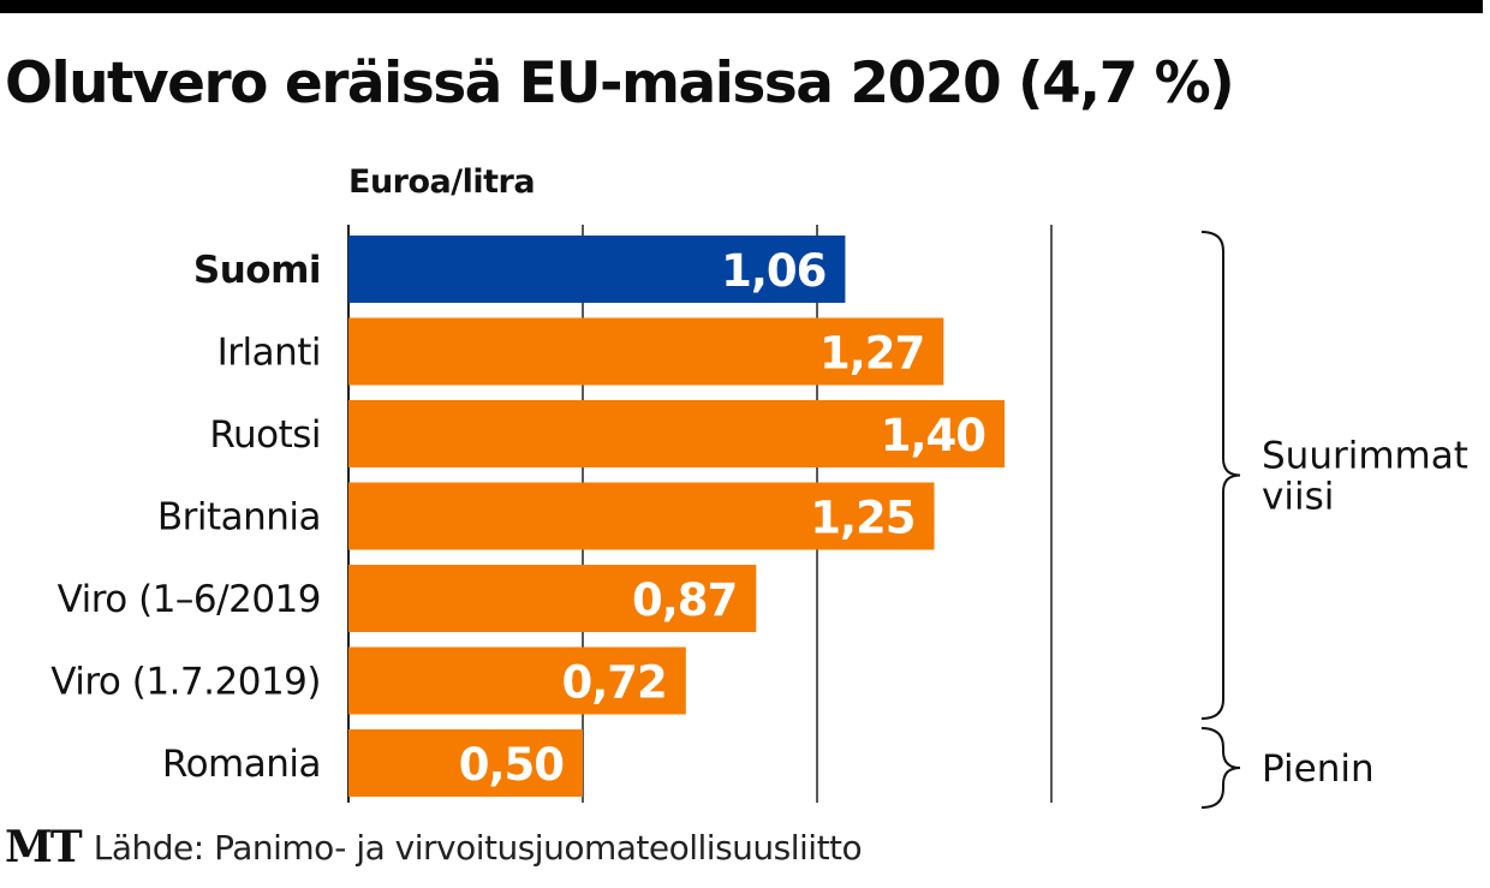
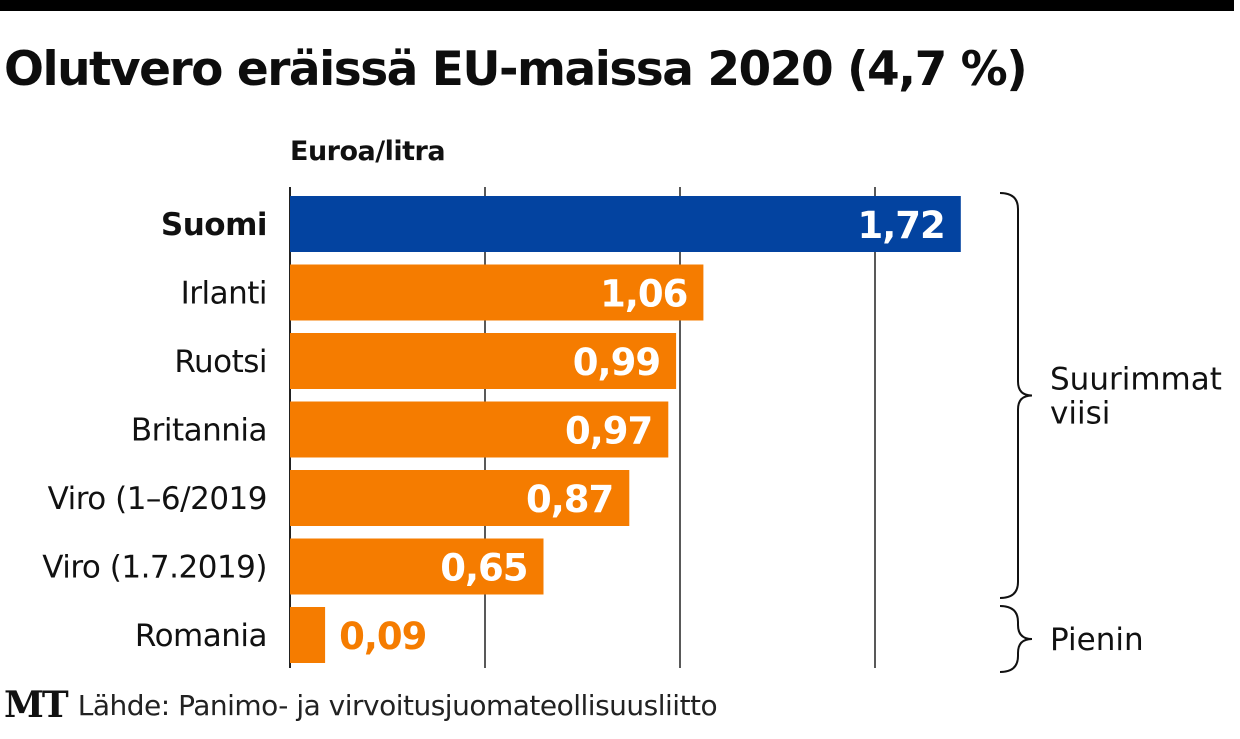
Suomi: 1,06 -> 1,72
Irlanti: 1,27 -> 1,06
Ruotsi: 1,40 -> 0,99
Britannia: 1,25 -> 0,97
Viro (1.7.2019): 0,72 -> 0,65
Romania: 0,50 -> 0,09
